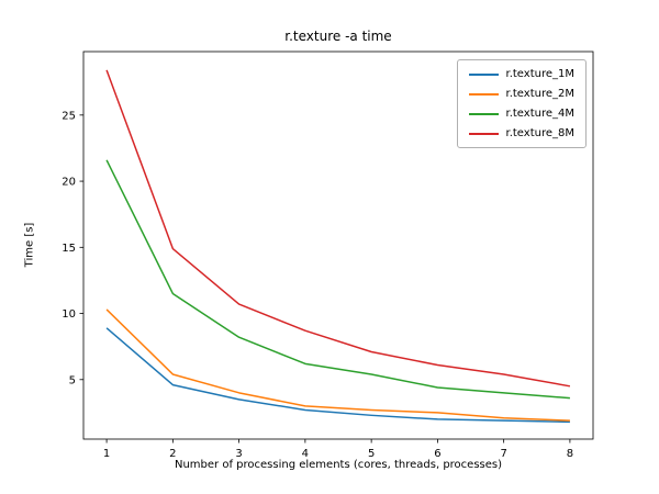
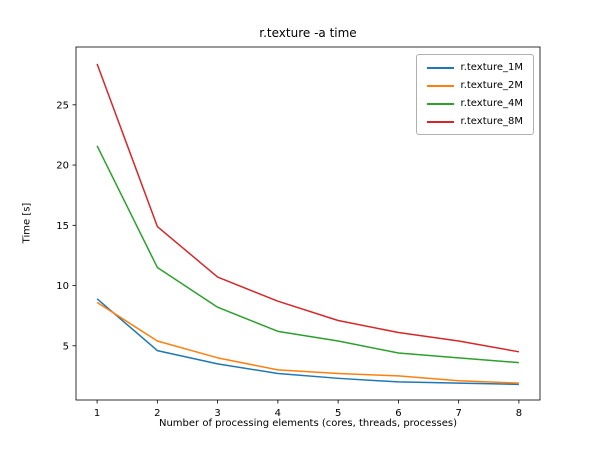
r.texture_2M/1: 10.3 -> 8.6
